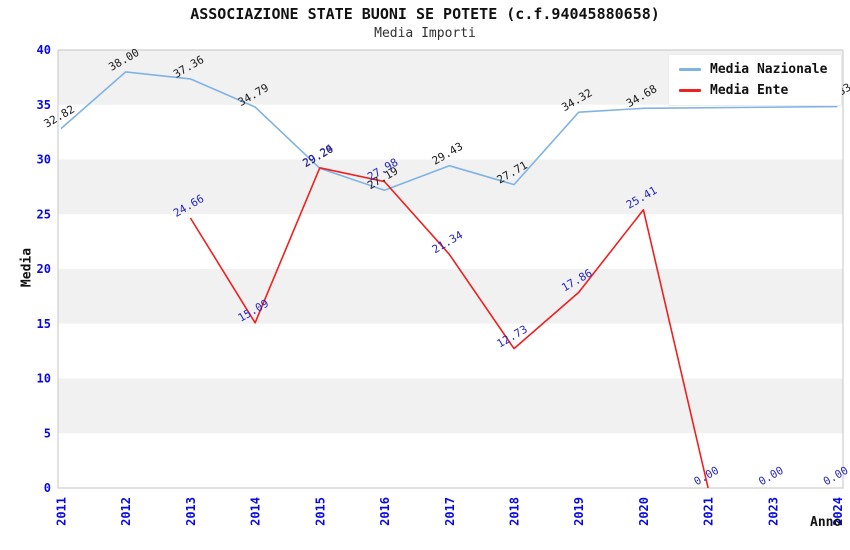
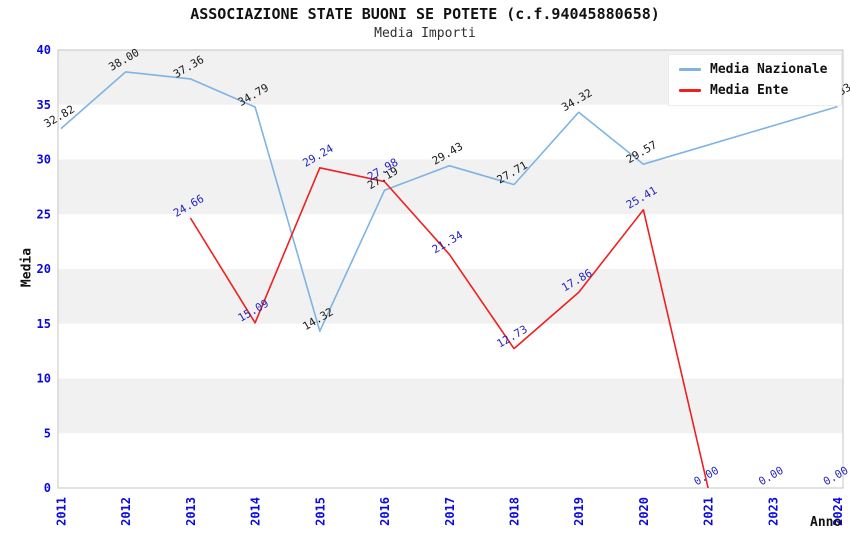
Media Nazionale/2015: 29.20 -> 14.32
Media Nazionale/2020: 34.68 -> 29.57
